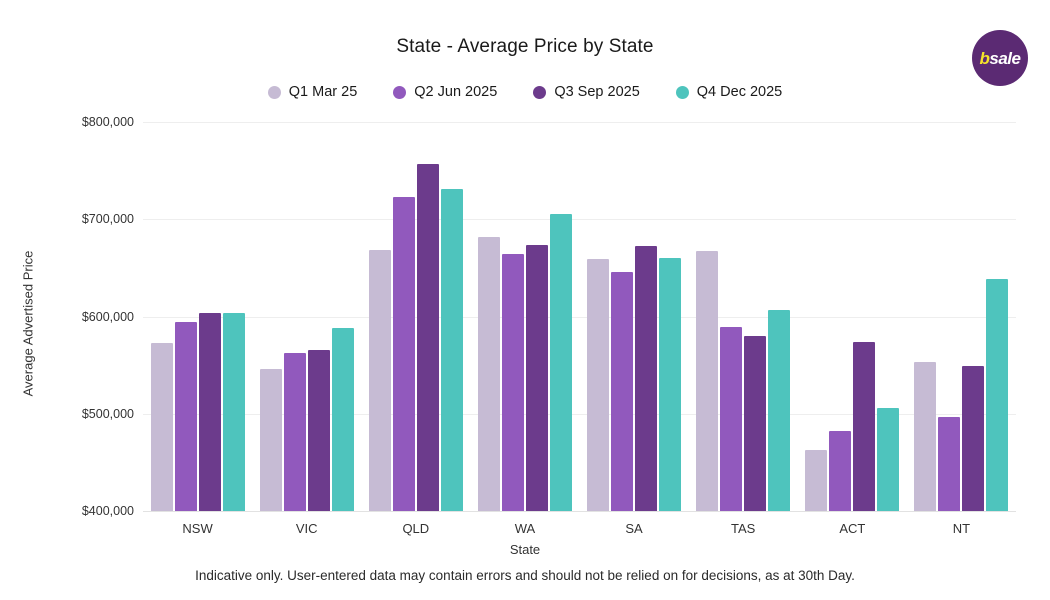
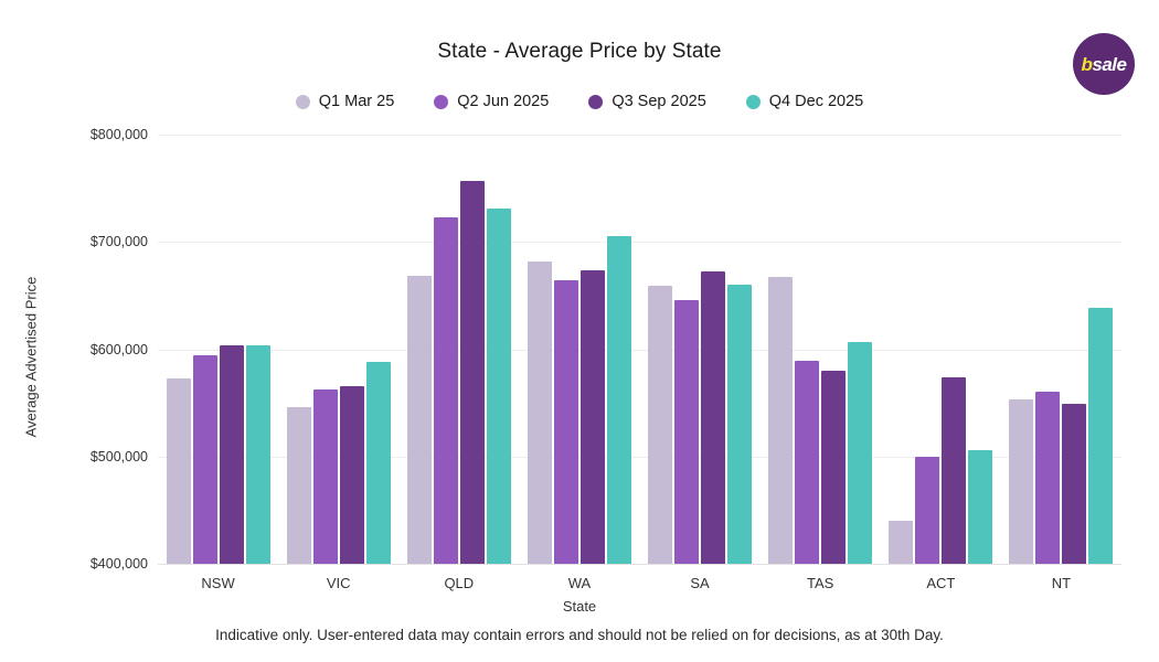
Q1 Mar 25/ACT: $460000 -> $440000
Q2 Jun 2025/ACT: $480000 -> $500000
Q2 Jun 2025/NT: $500000 -> $560000
